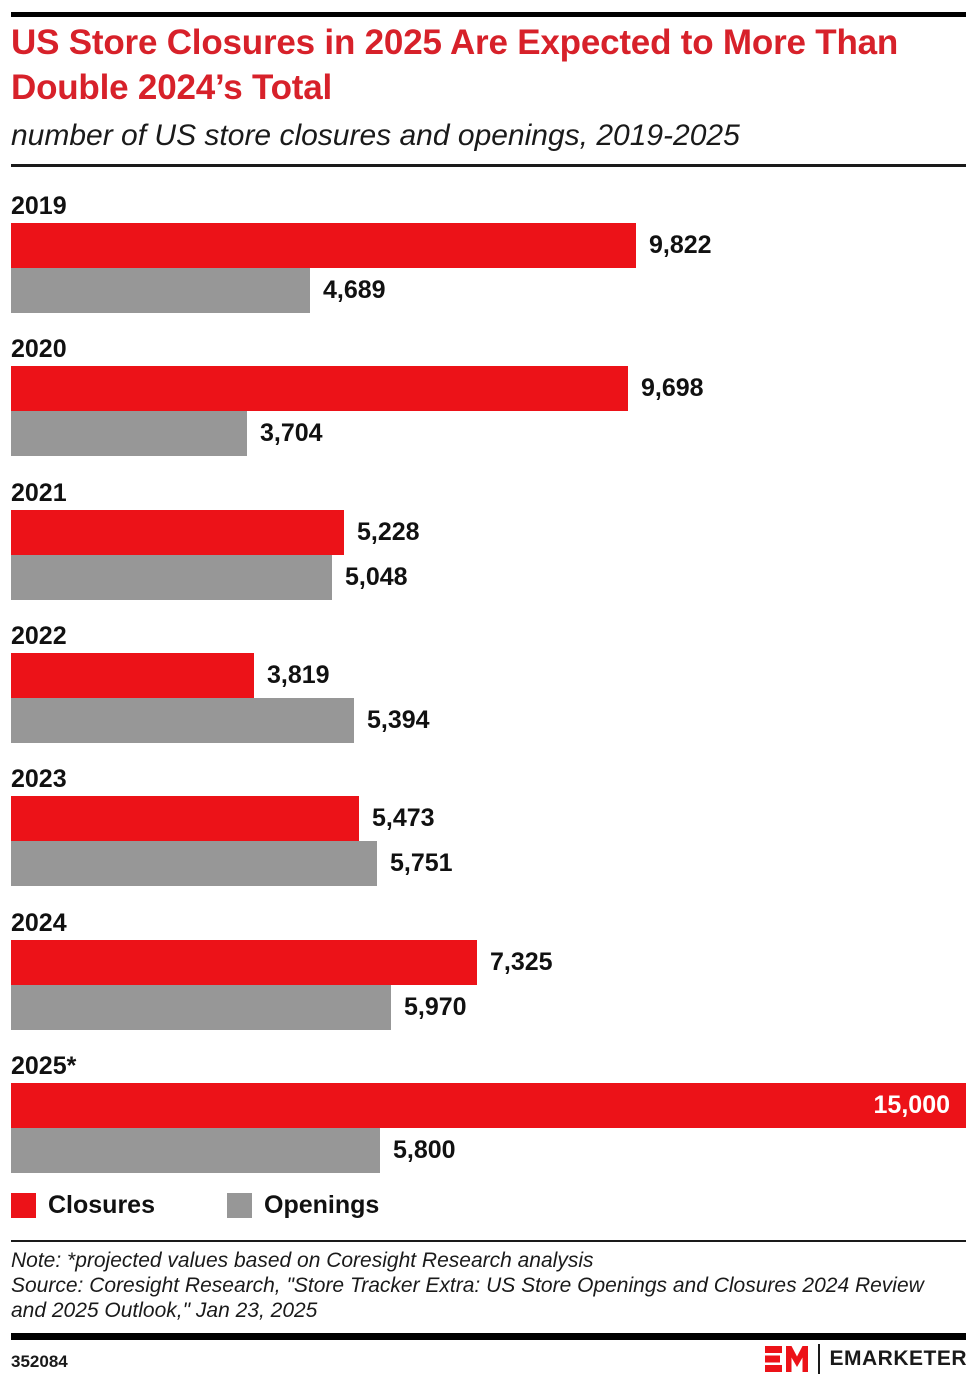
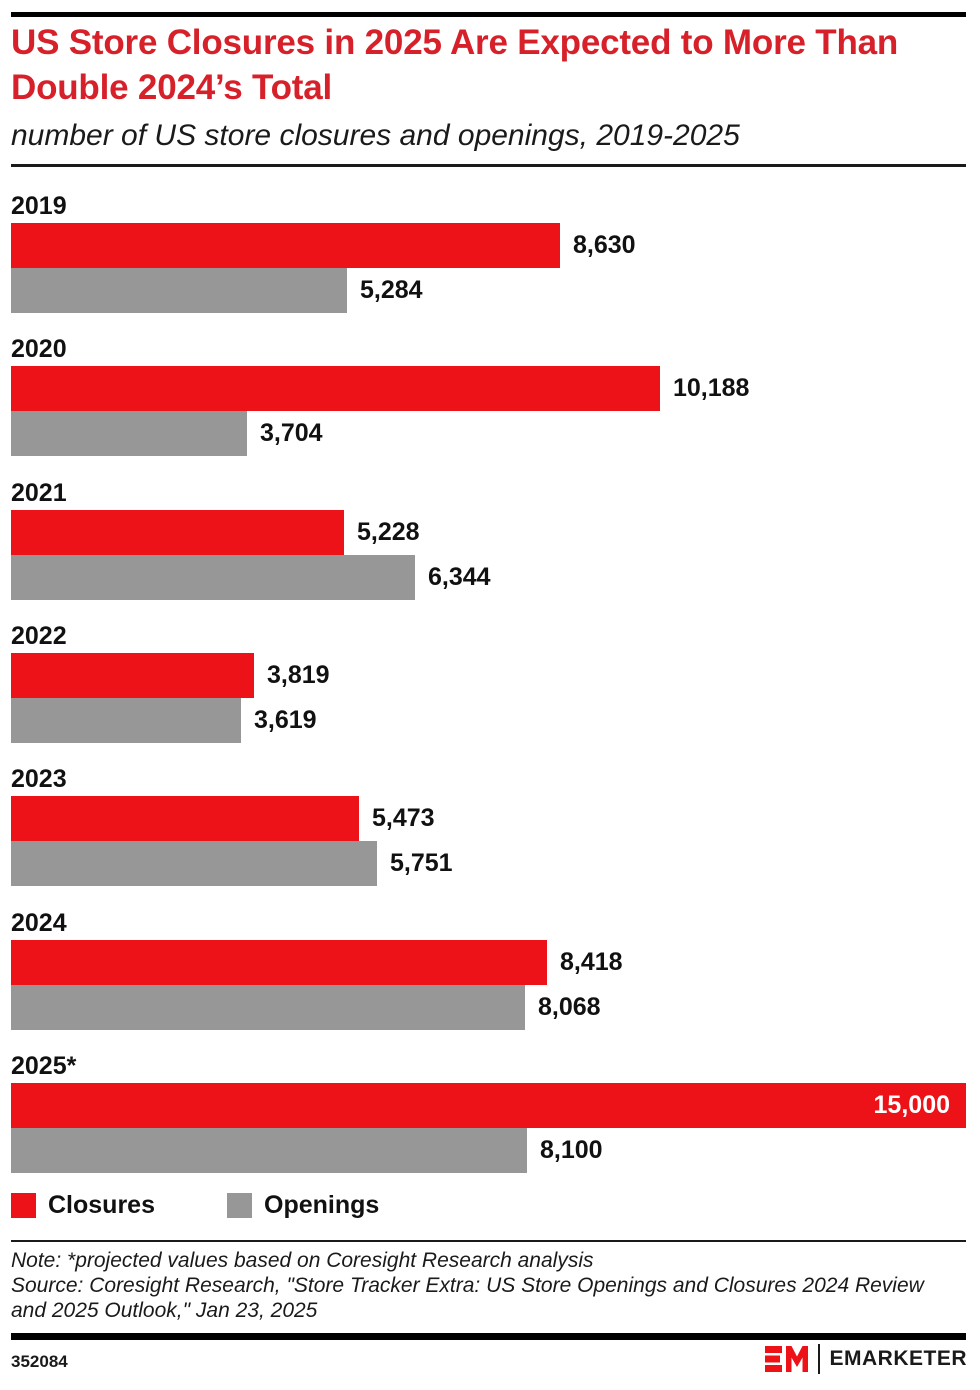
Closures/2019: 9,822 -> 8,630
Openings/2019: 4,689 -> 5,284
Closures/2020: 9,698 -> 10,188
Openings/2021: 5,048 -> 6,344
Openings/2022: 5,394 -> 3,619
Closures/2024: 7,325 -> 8,418
Openings/2024: 5,970 -> 8,068
Openings/2025*: 5,800 -> 8,100
